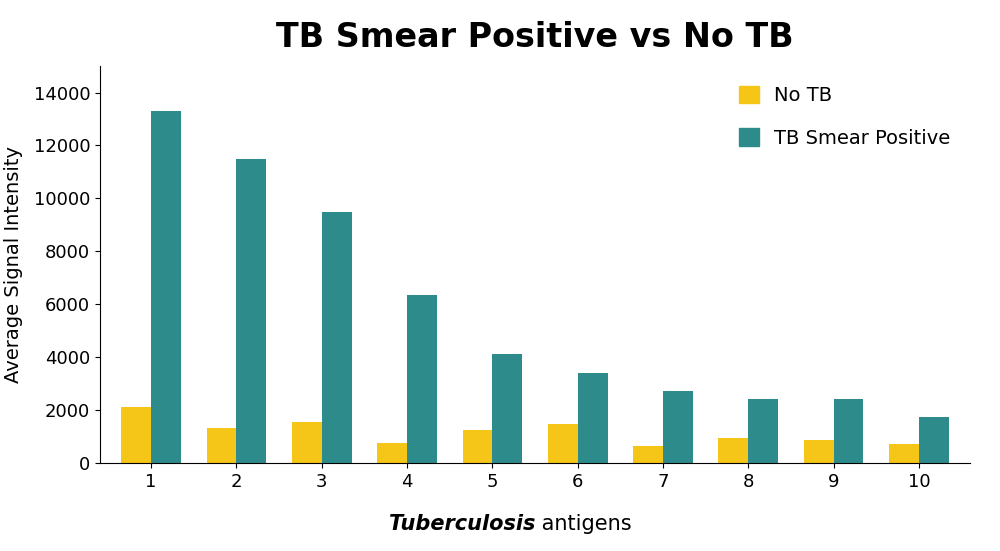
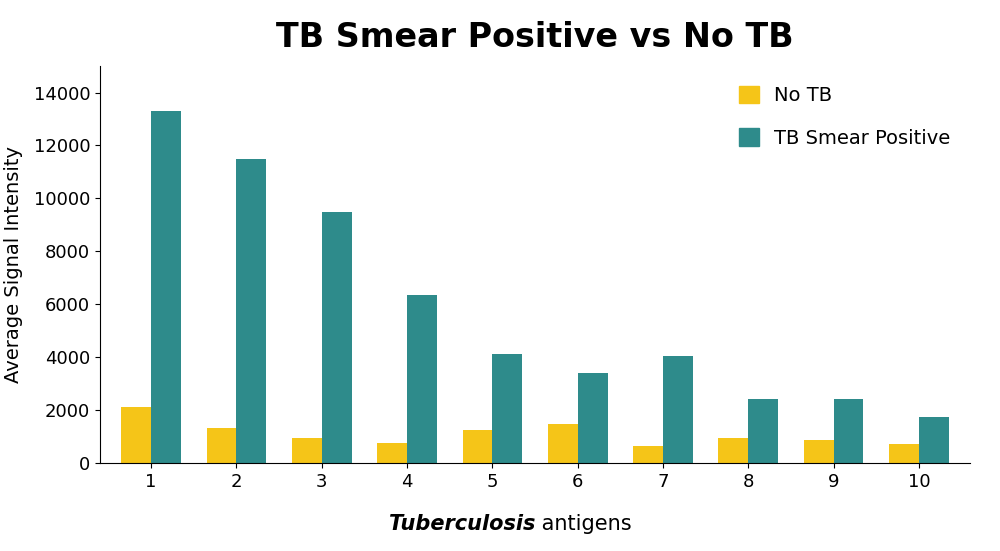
No TB/3: 1550 -> 950
TB Smear Positive/7: 2700 -> 4050
